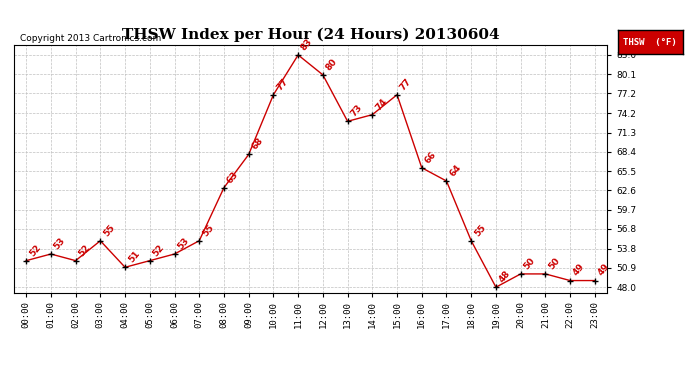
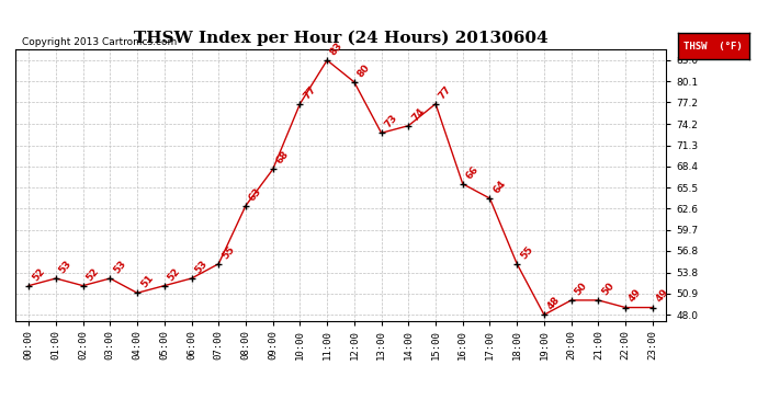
03:00: 55 -> 53
